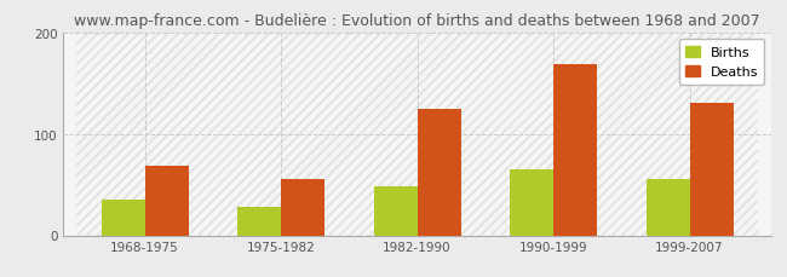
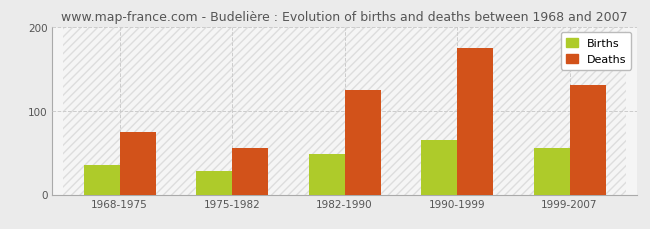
Deaths/1968-1975: 68 -> 75
Deaths/1990-1999: 168 -> 175
